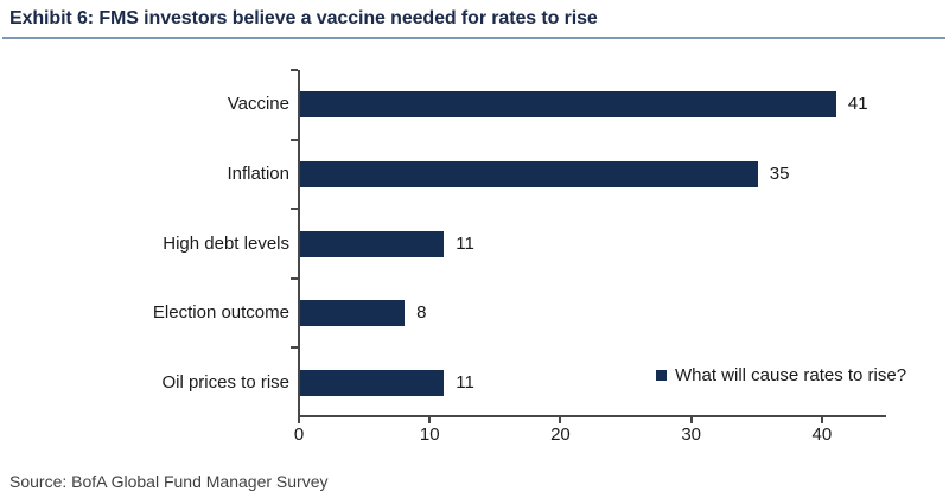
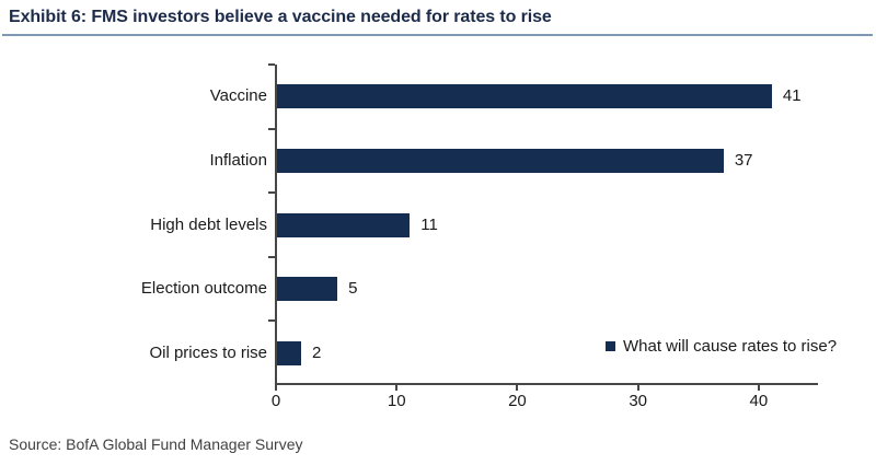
Inflation: 35 -> 37
Election outcome: 8 -> 5
Oil prices to rise: 11 -> 2
